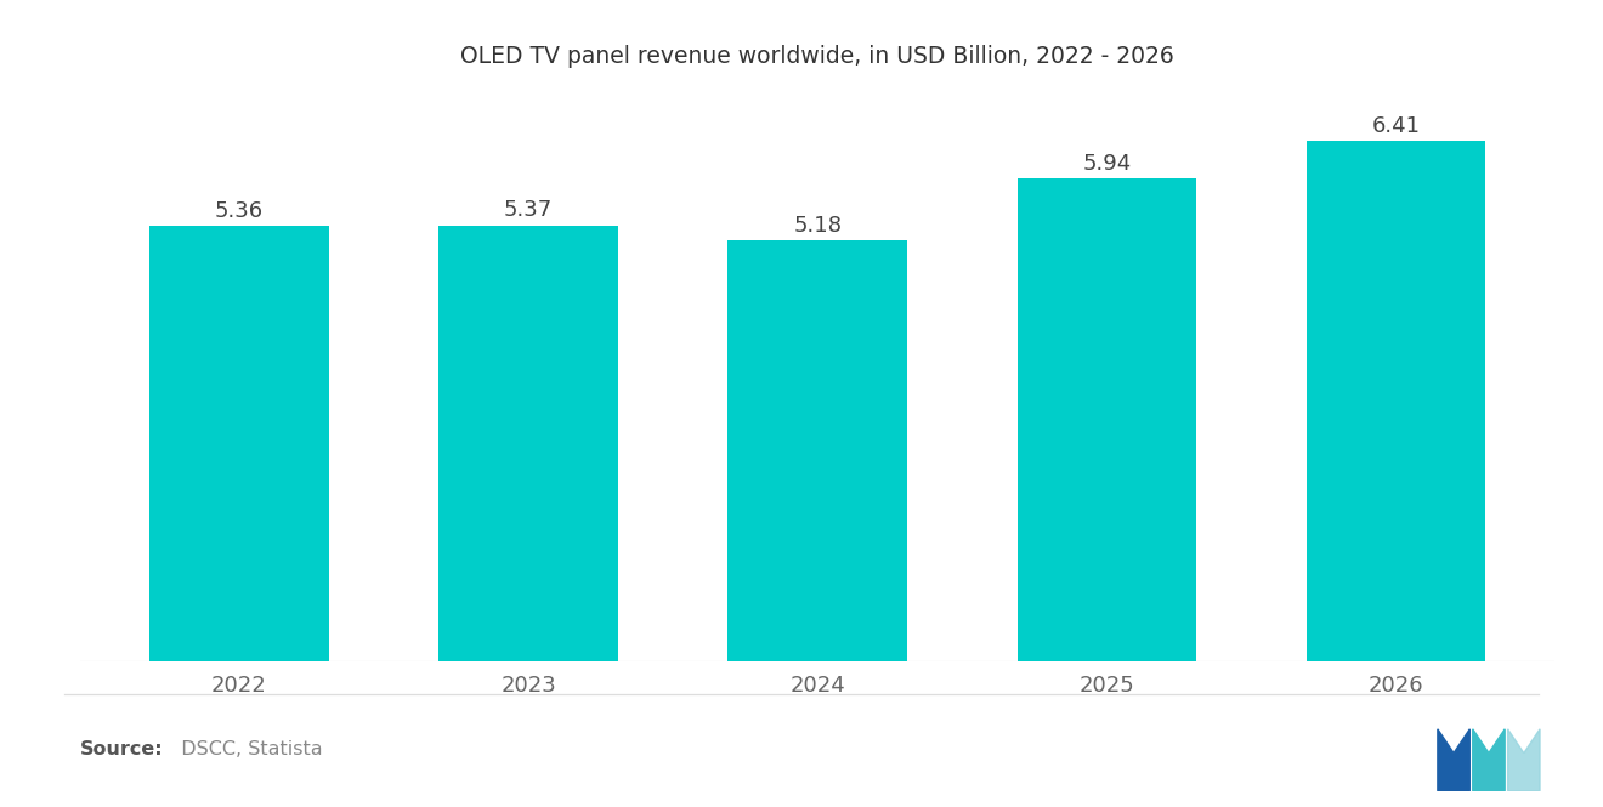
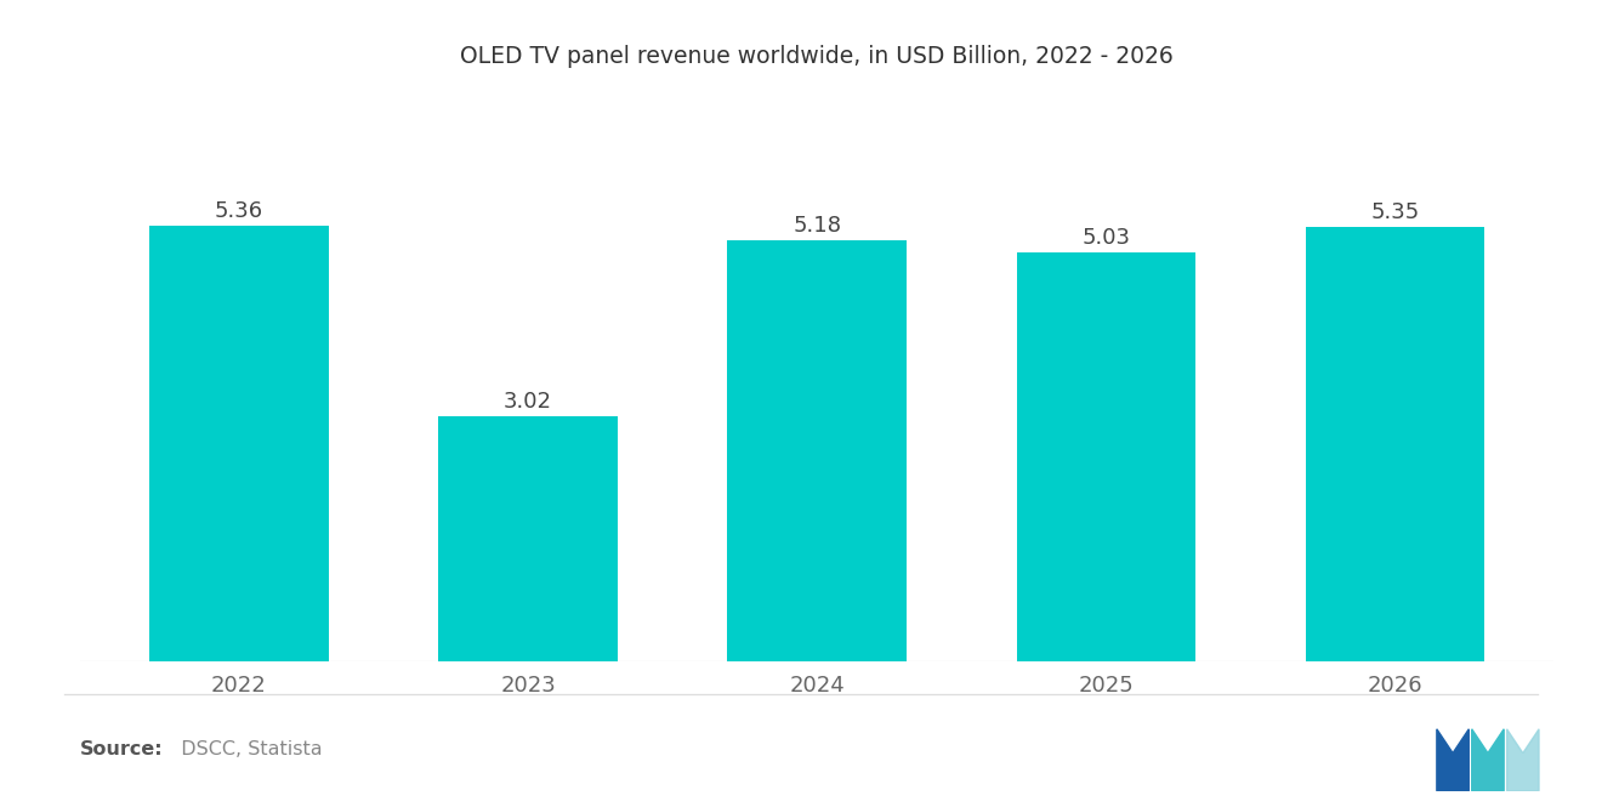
2023: 5.37 -> 3.02
2025: 5.94 -> 5.03
2026: 6.41 -> 5.35
